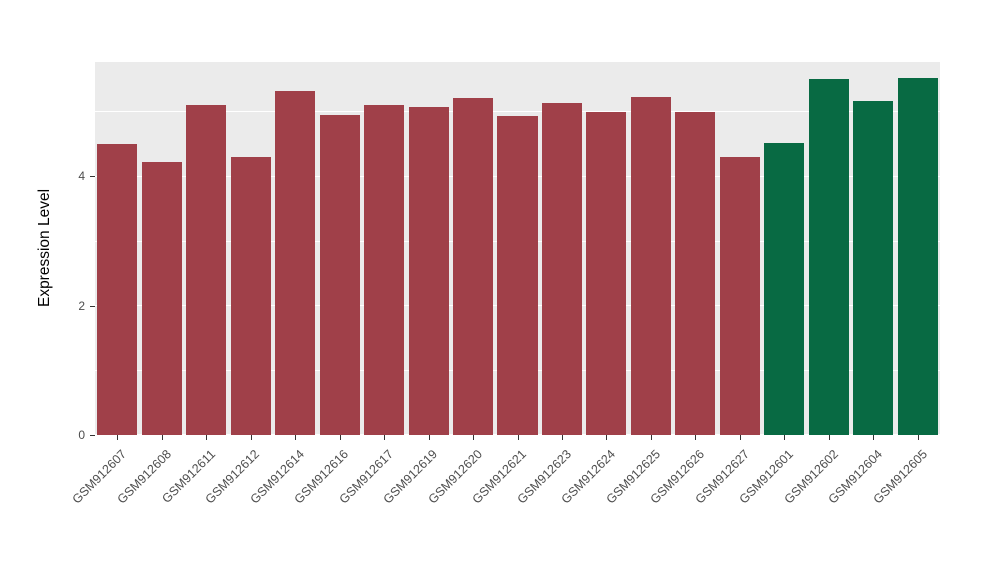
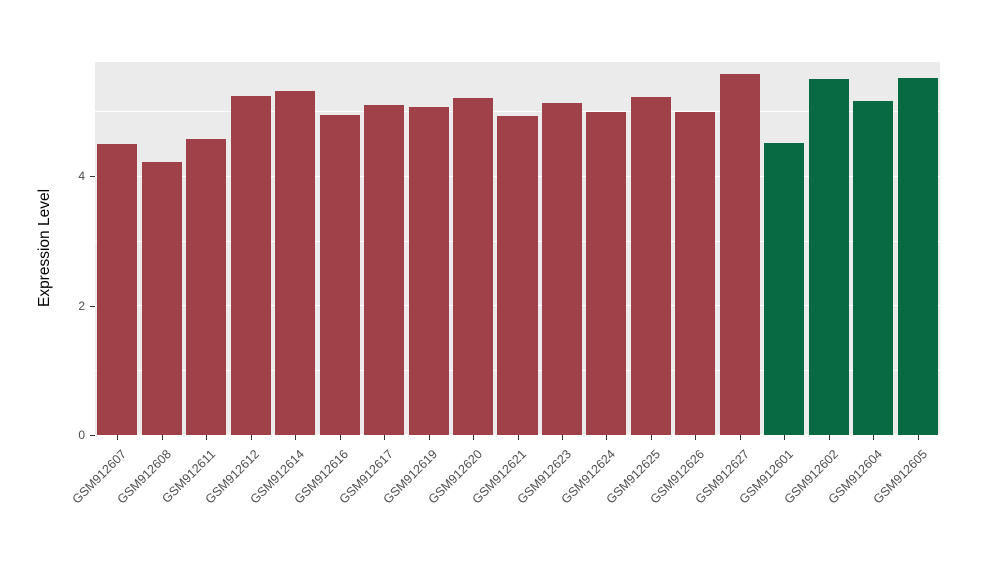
GSM912611: 5.1 -> 4.6
GSM912612: 4.3 -> 5.2
GSM912627: 4.3 -> 5.6
